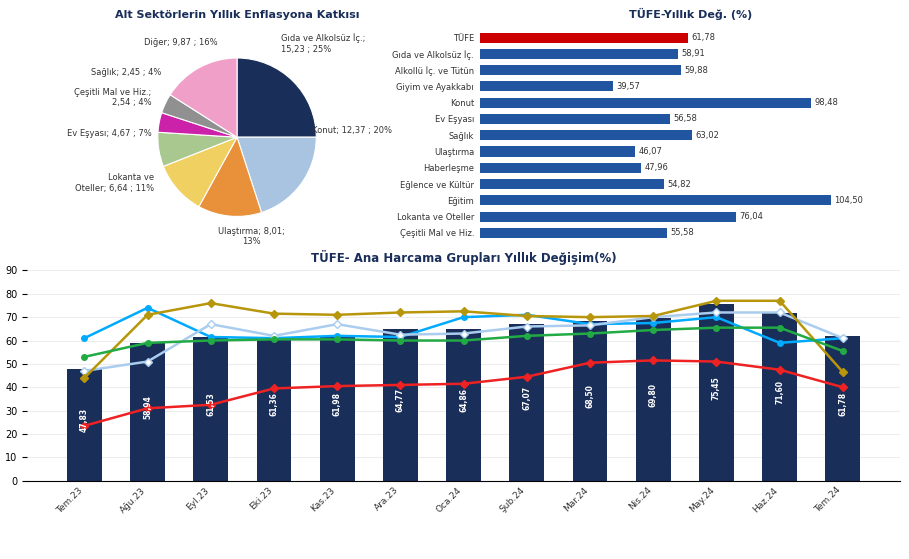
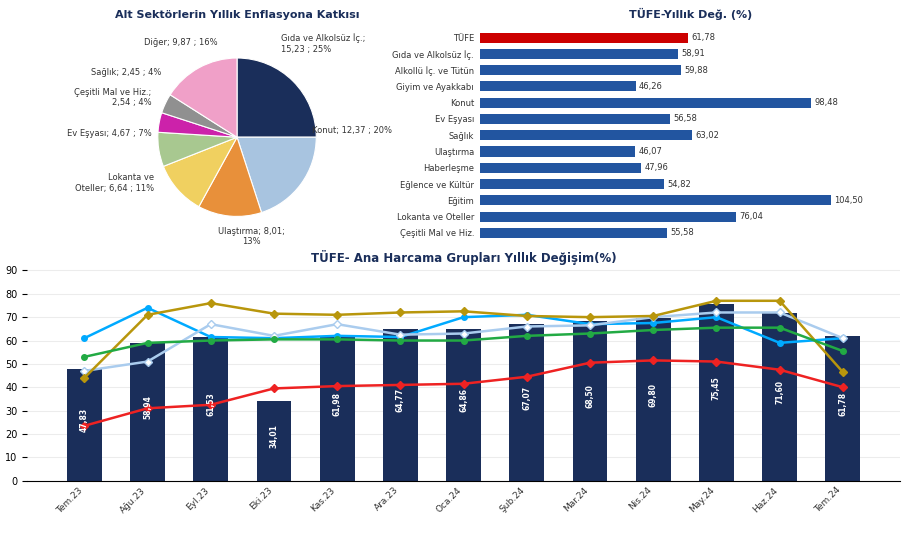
TÜFE-Yıllık Değ. (%)/Giyim ve Ayakkabı: 39,57 -> 46,26
TÜFE- Ana Harcama Grupları Yıllık Değişim(%)/TÜFE/Eki.23: 61,36 -> 34,01
